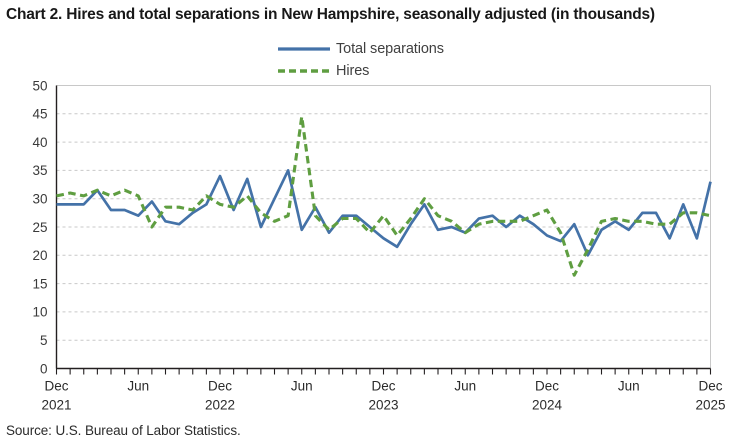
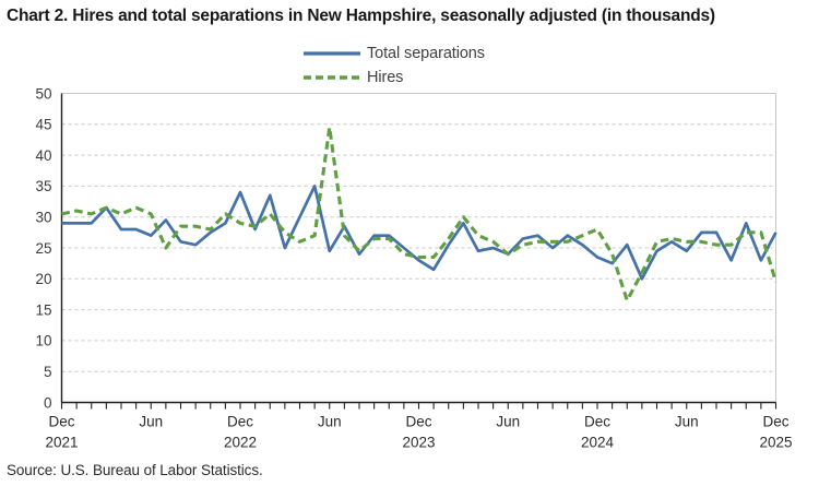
Hires/Dec 2023: 27 -> 24
Total separations/Dec 2025: 33 -> 28
Hires/Dec 2025: 27 -> 20
